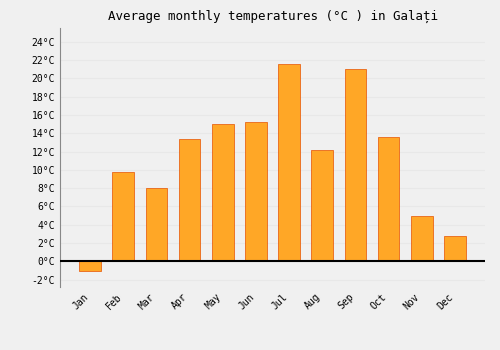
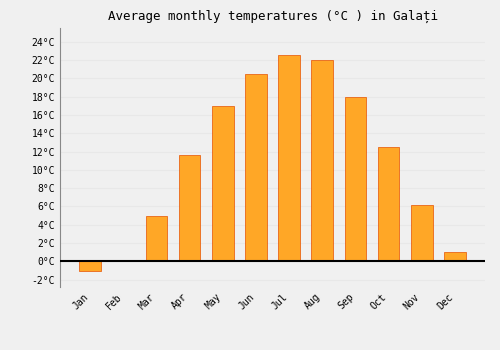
Feb: 9.8°C -> 0.1°C
Mar: 8.0°C -> 5.0°C
Apr: 13.4°C -> 11.6°C
May: 15.0°C -> 17.0°C
Jun: 15.2°C -> 20.5°C
Jul: 21.6°C -> 22.5°C
Aug: 12.2°C -> 22.0°C
Sep: 21.0°C -> 18.0°C
Oct: 13.6°C -> 12.5°C
Nov: 5.0°C -> 6.2°C
Dec: 2.8°C -> 1.0°C
